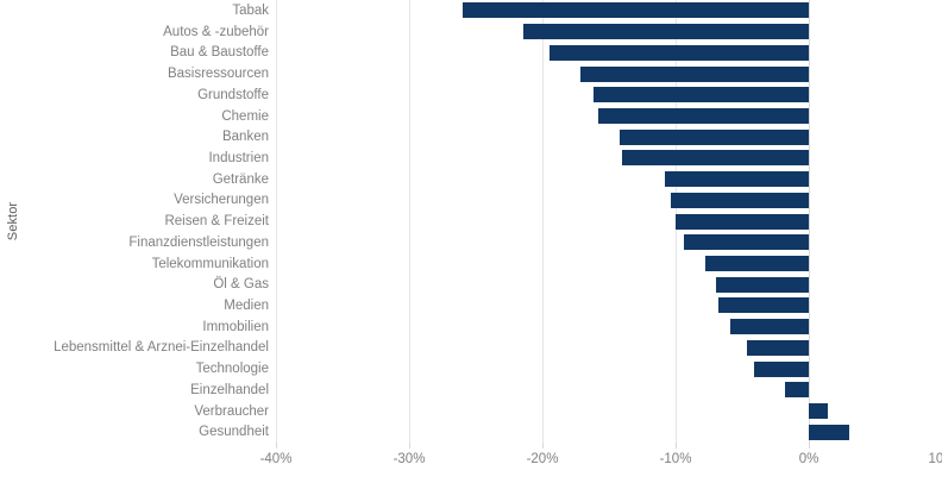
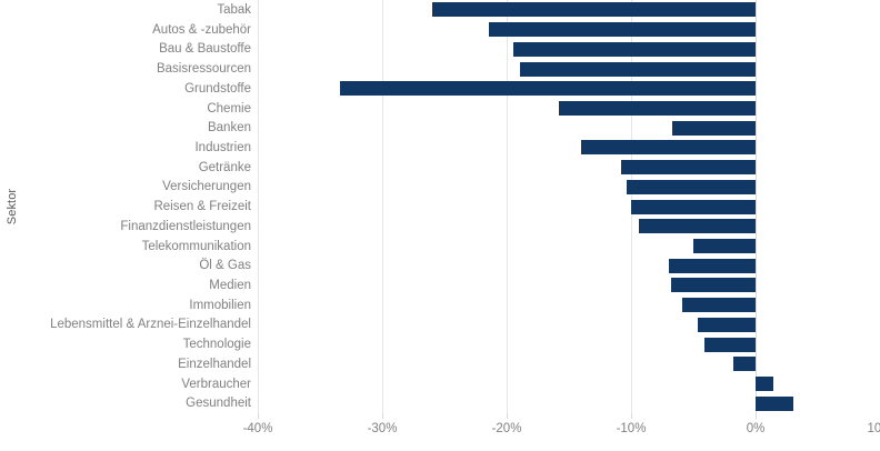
Basisressourcen: -17.1% -> -18.9%
Grundstoffe: -16.2% -> -33.4%
Banken: -14.2% -> -6.7%
Telekommunikation: -7.8% -> -5.0%
